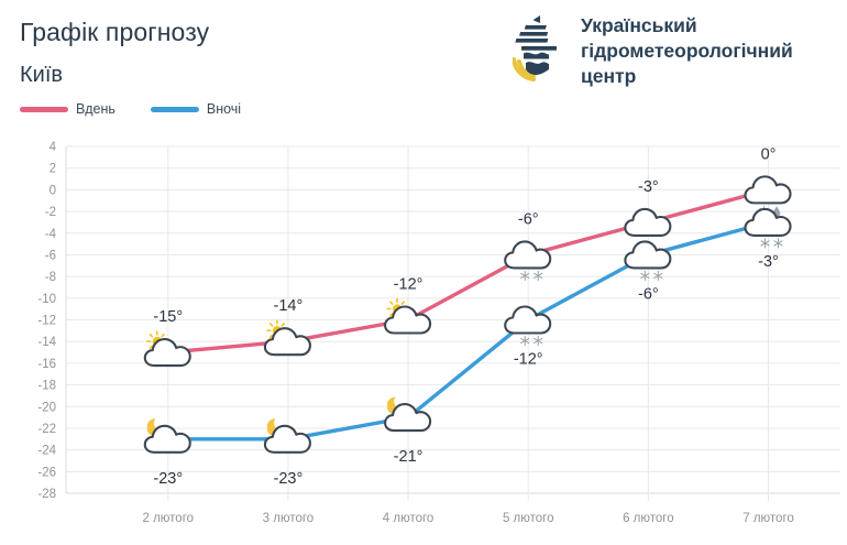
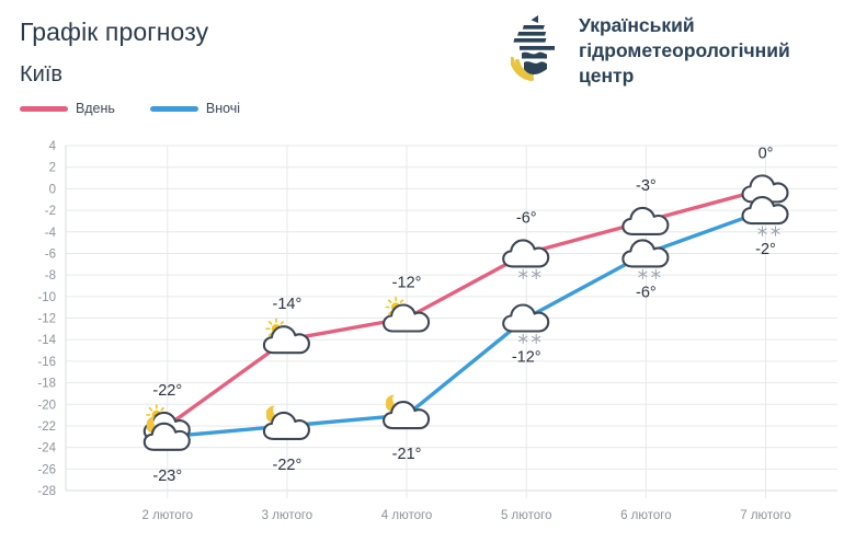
Вдень/2 лютого: -15° -> -22°
Вночі/3 лютого: -23° -> -22°
Вночі/7 лютого: -3° -> -2°
